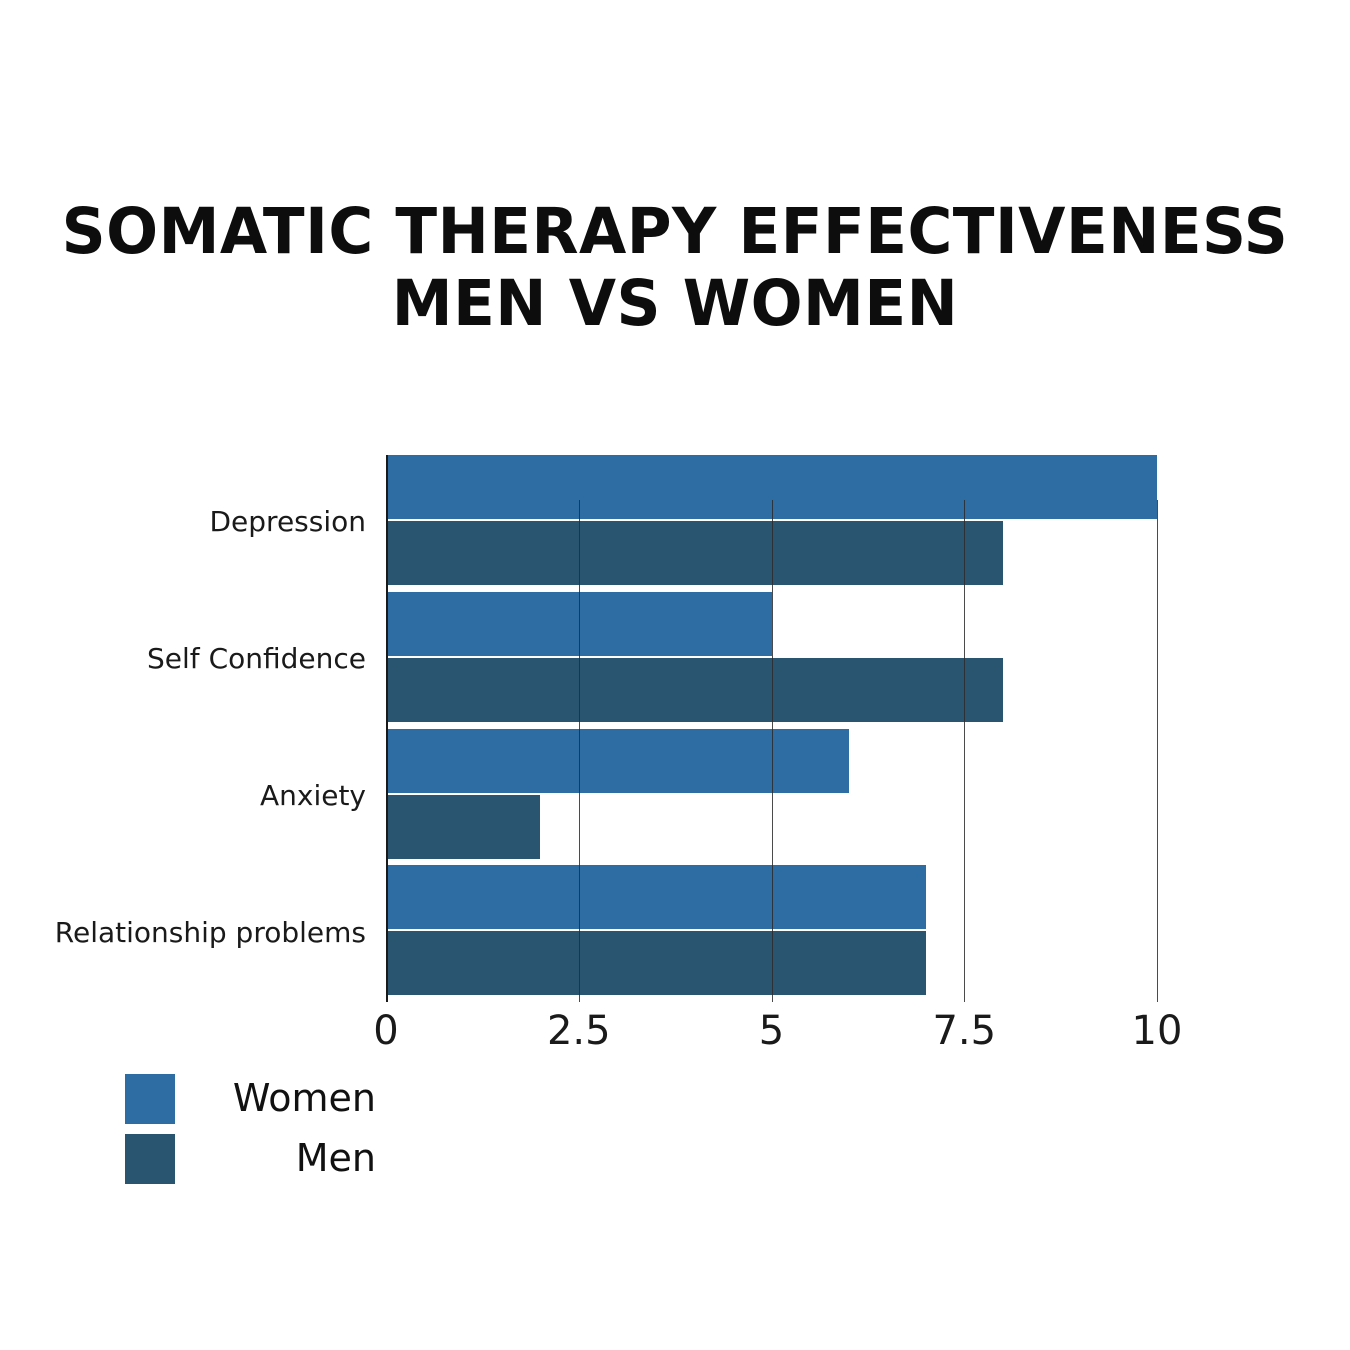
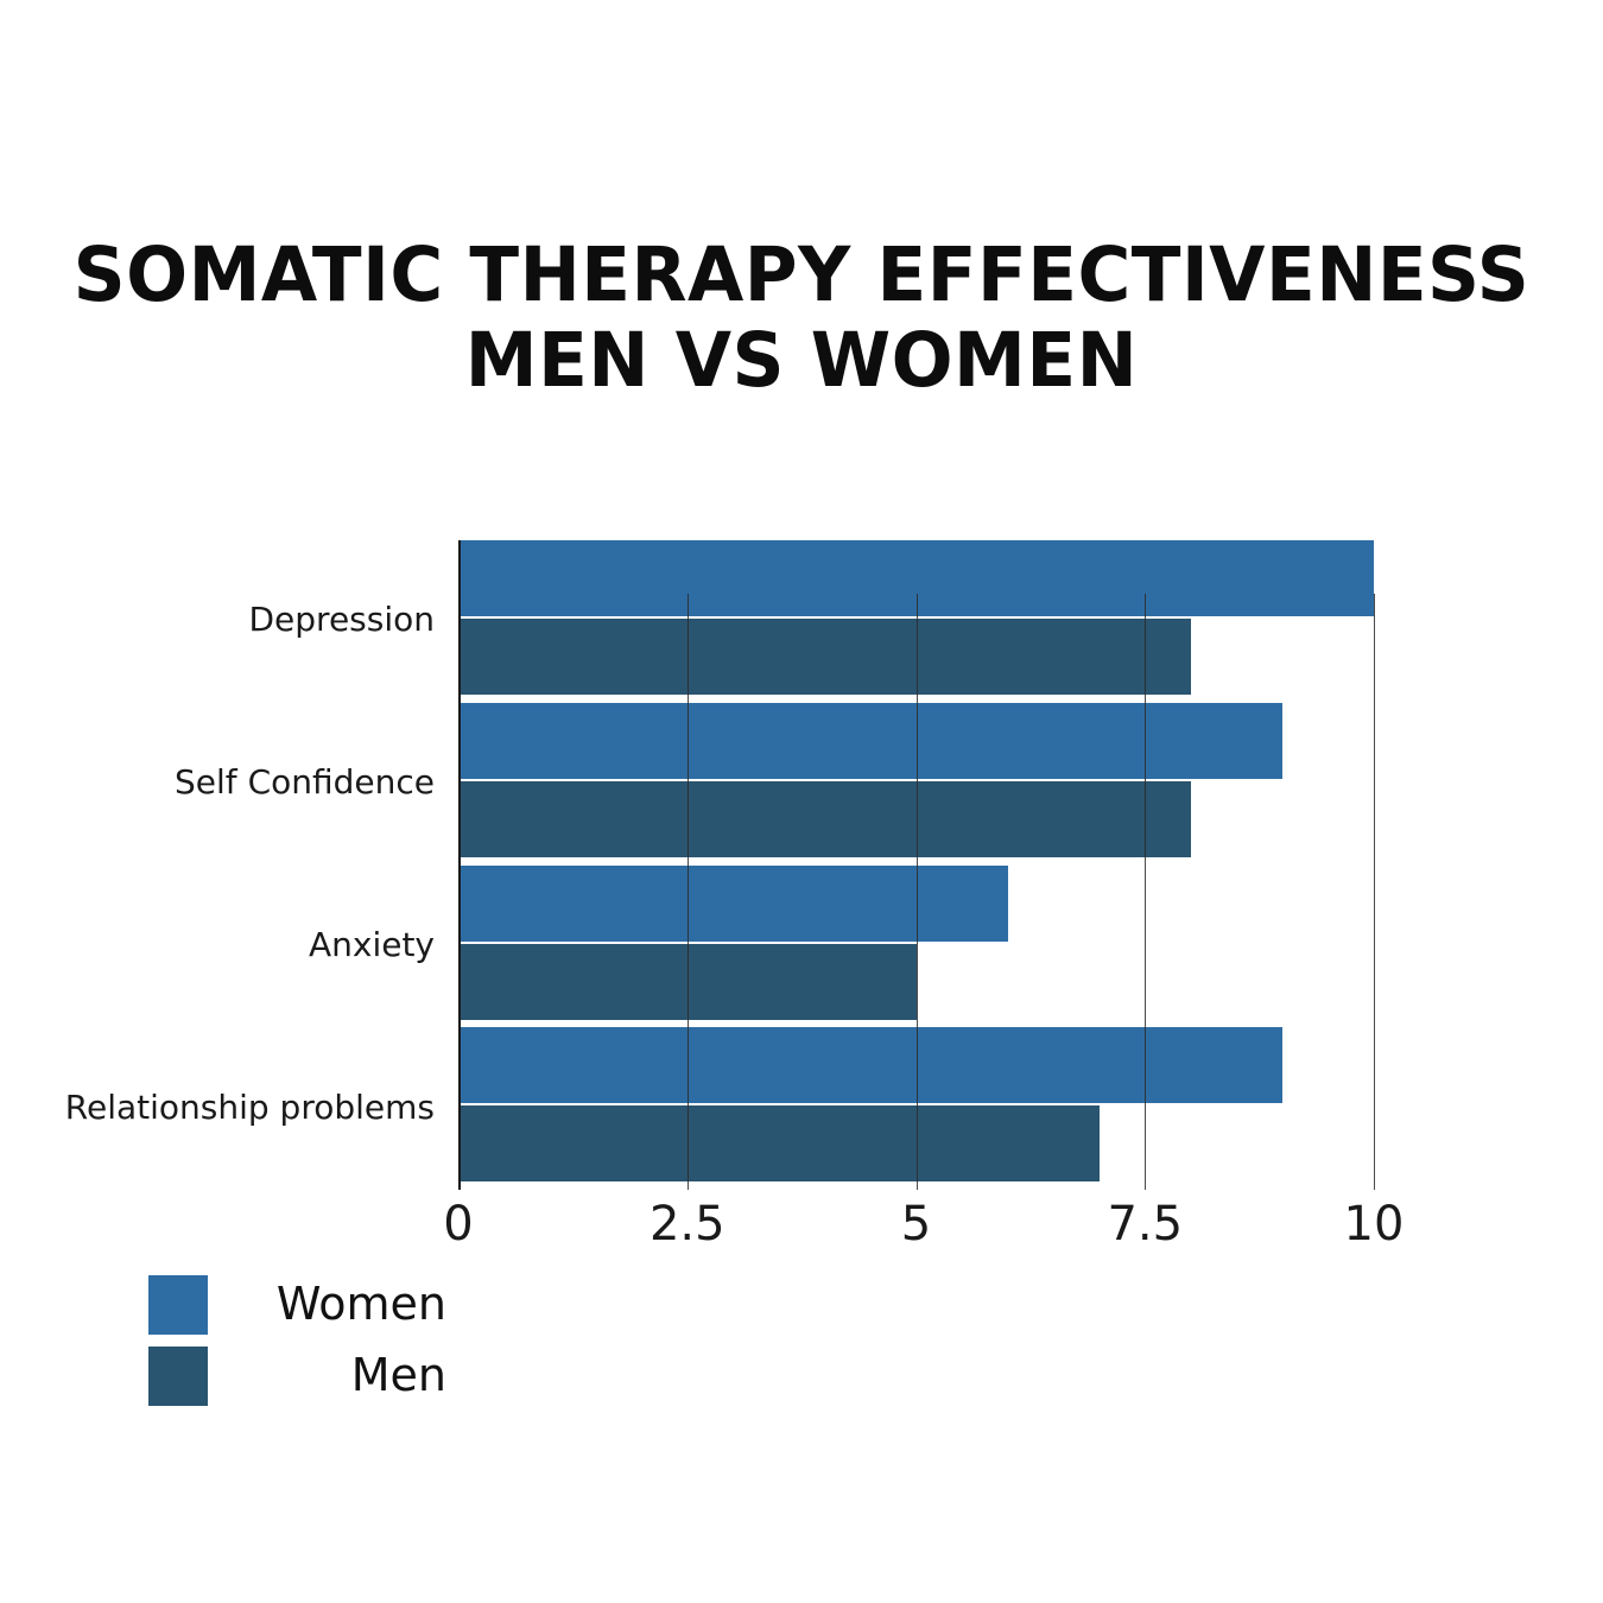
Women/Self Confidence: 5 -> 9
Men/Anxiety: 2 -> 5
Women/Relationship problems: 7 -> 9
